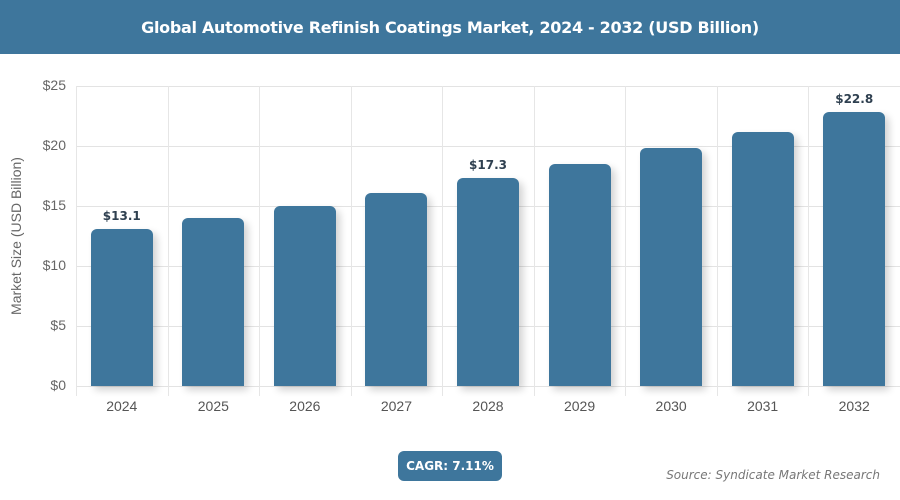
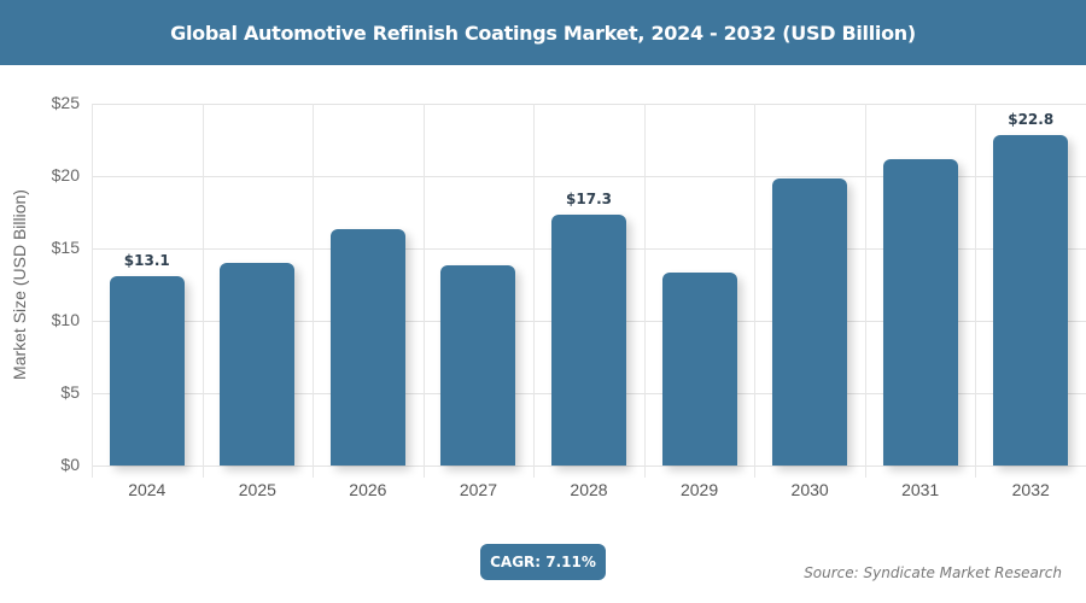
2026: $15.0 -> $16.3
2027: $16.1 -> $13.8
2029: $18.5 -> $13.3
